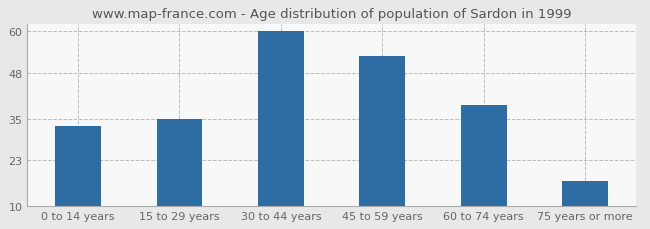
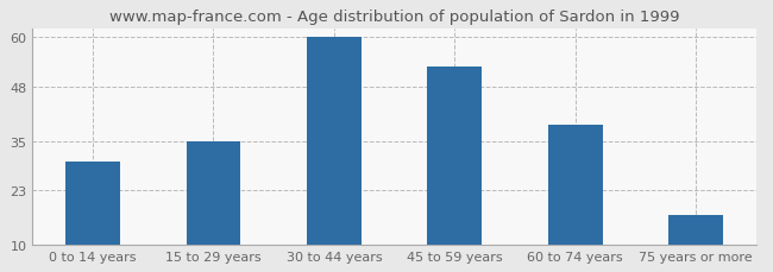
0 to 14 years: 33 -> 30
